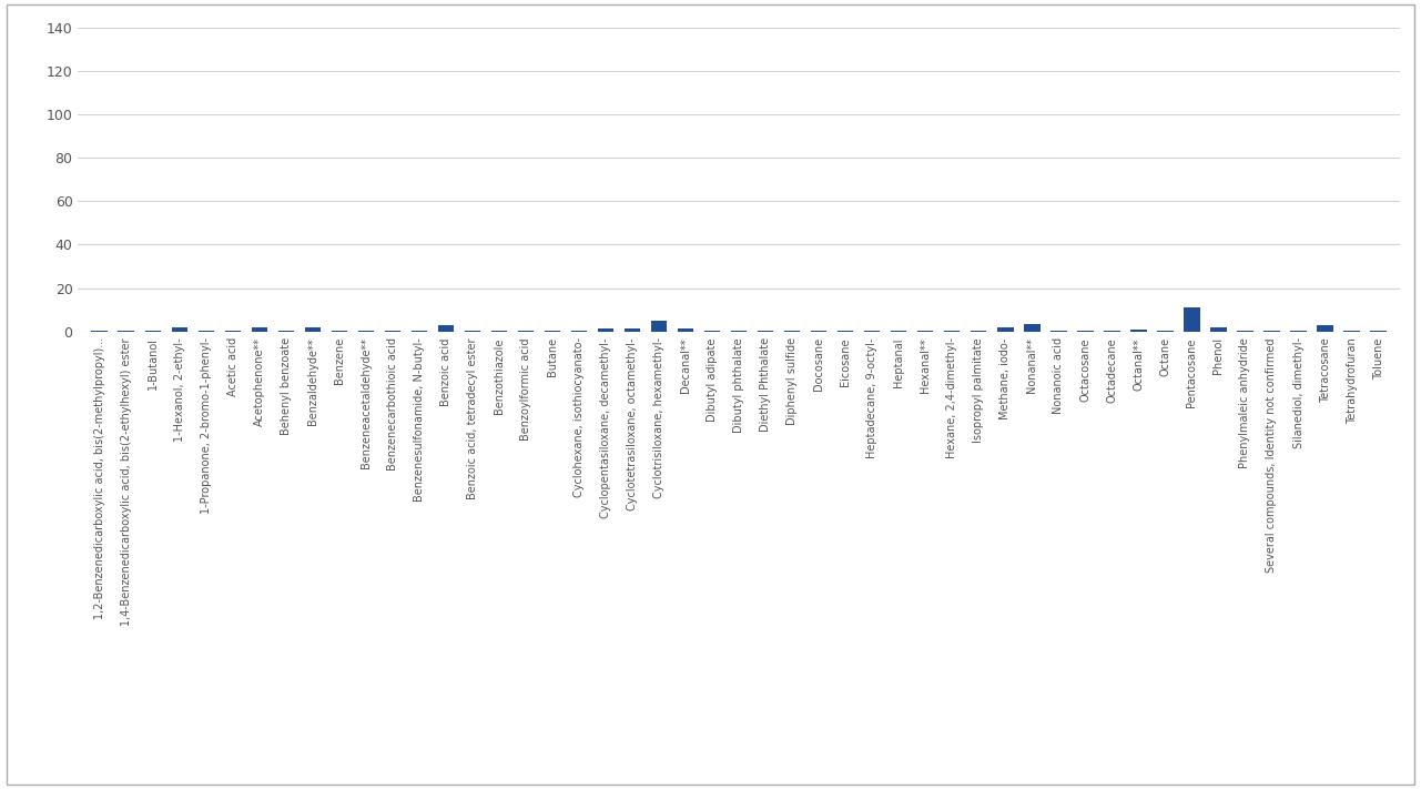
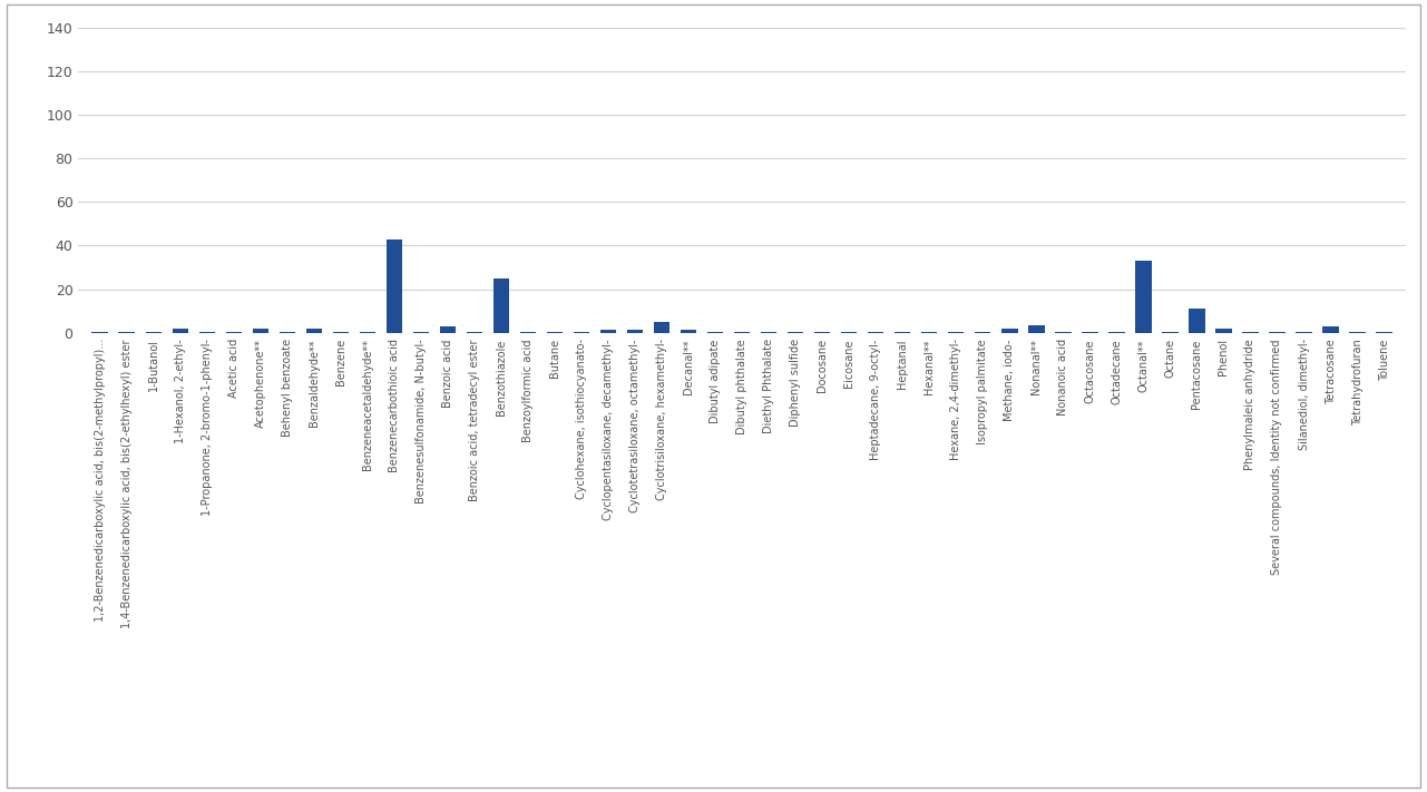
Benzenecarbothioic acid: 0 -> 43
Benzothiazole: 0 -> 25
Octanal**: 1 -> 33
